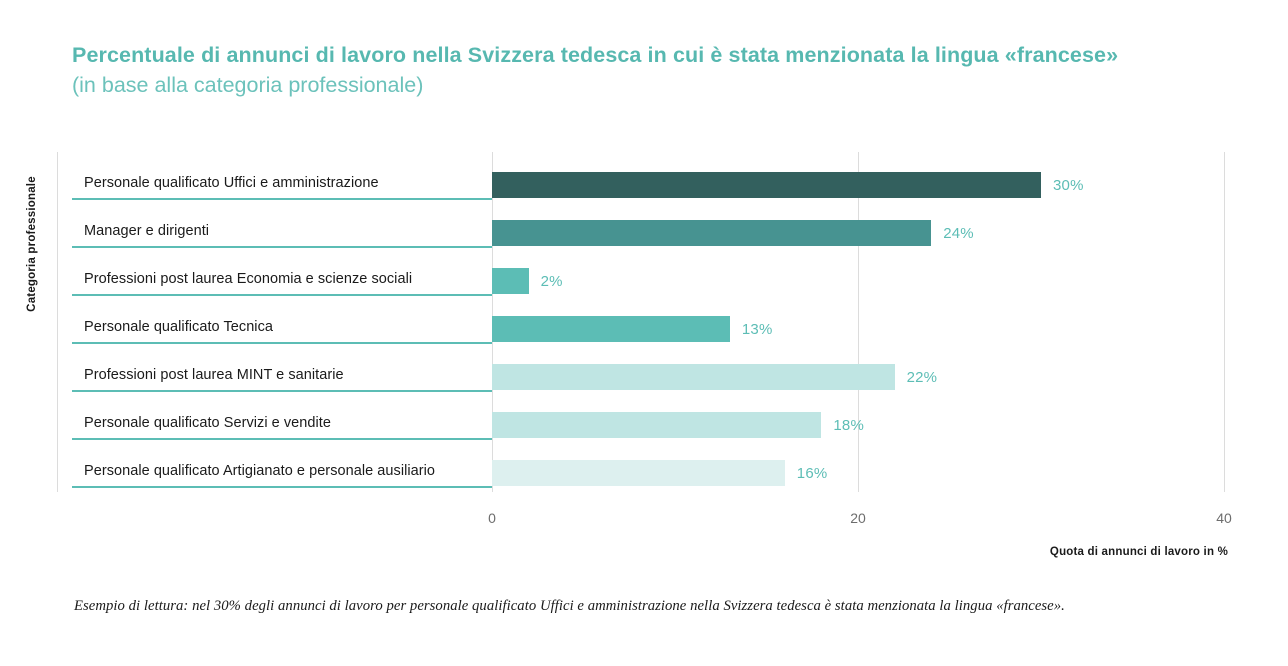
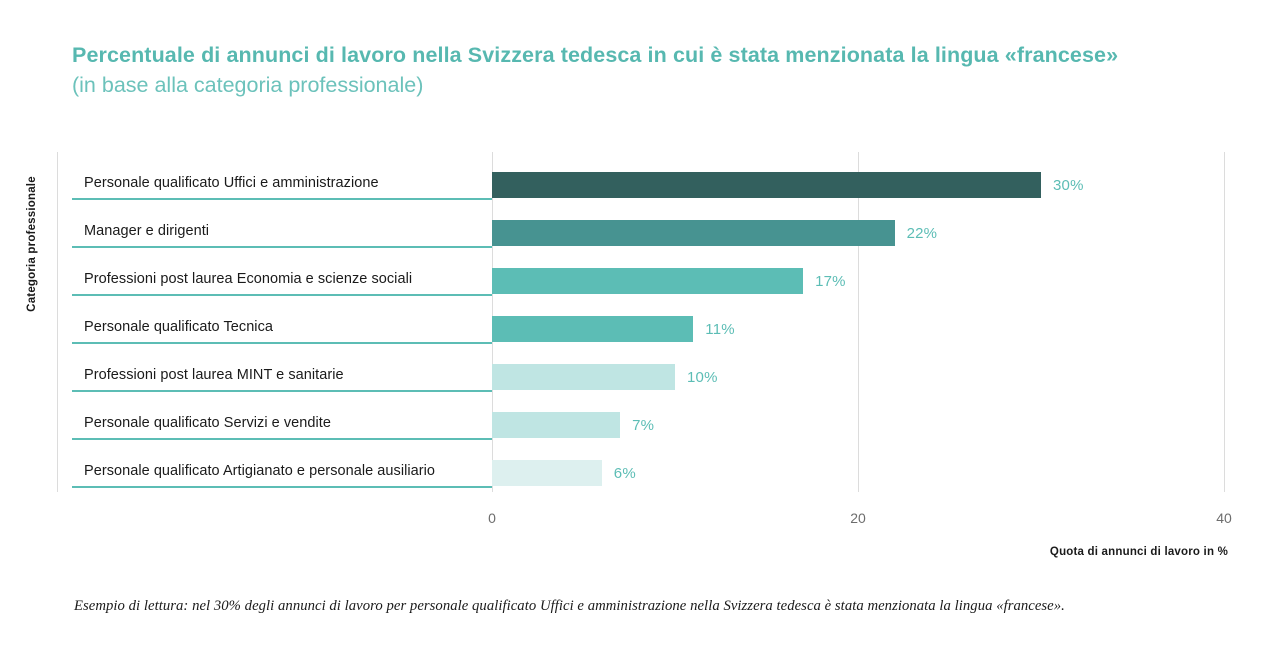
Manager e dirigenti: 24% -> 22%
Professioni post laurea Economia e scienze sociali: 2% -> 17%
Personale qualificato Tecnica: 13% -> 11%
Professioni post laurea MINT e sanitarie: 22% -> 10%
Personale qualificato Servizi e vendite: 18% -> 7%
Personale qualificato Artigianato e personale ausiliario: 16% -> 6%
